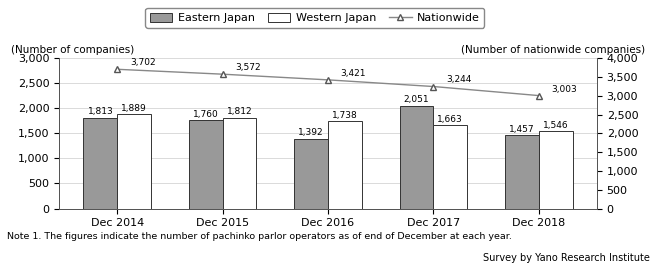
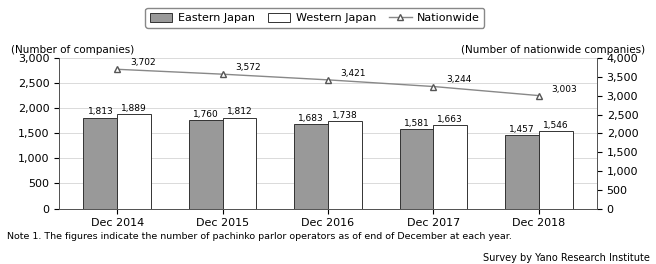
Eastern Japan/Dec 2016: 1,392 -> 1,683
Eastern Japan/Dec 2017: 2,051 -> 1,581
